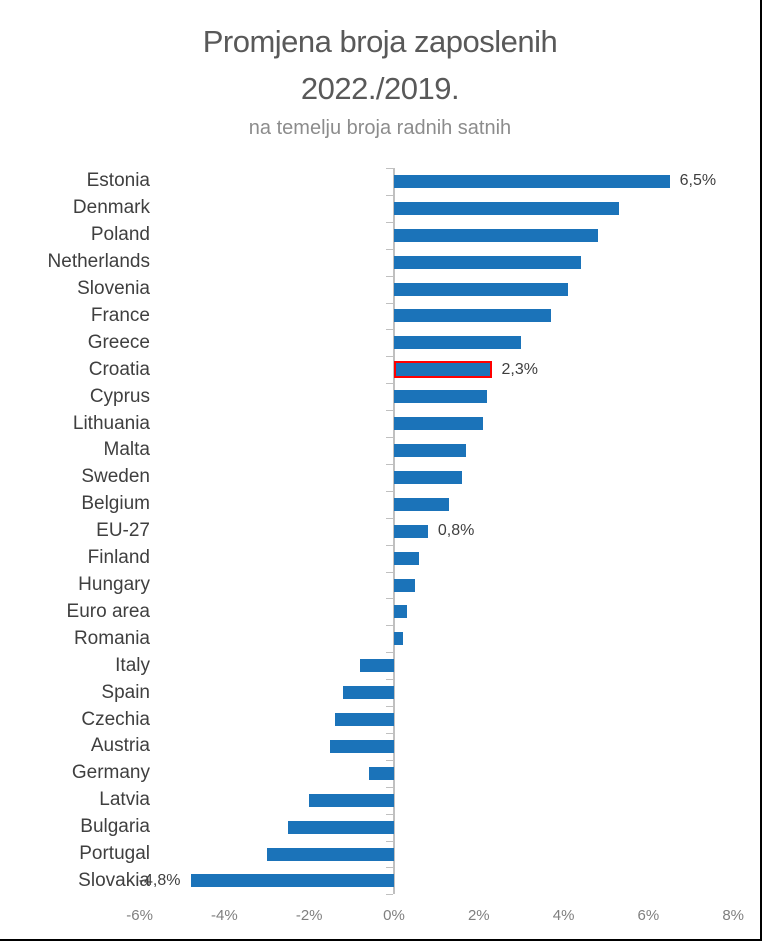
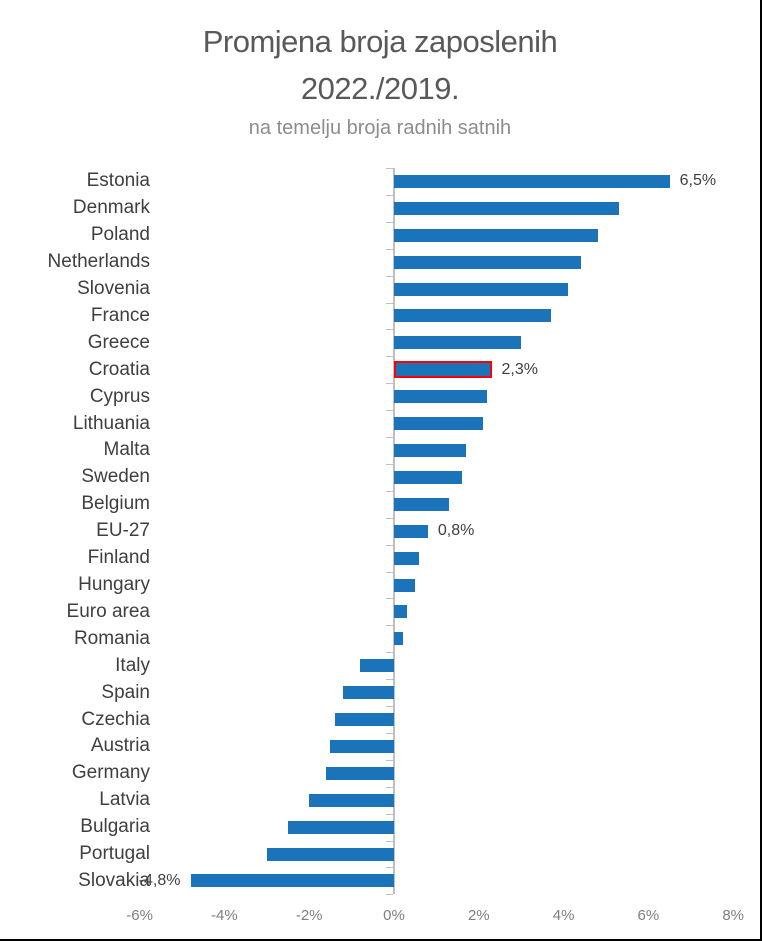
Germany: -0.6% -> -1.6%
